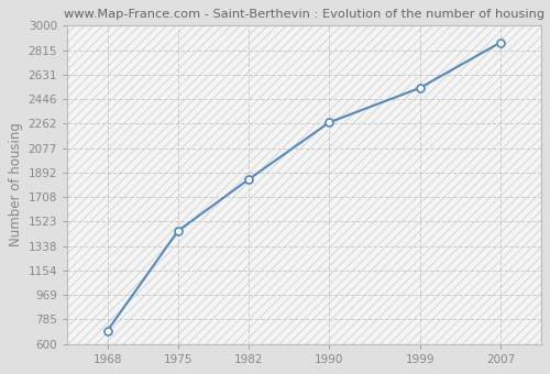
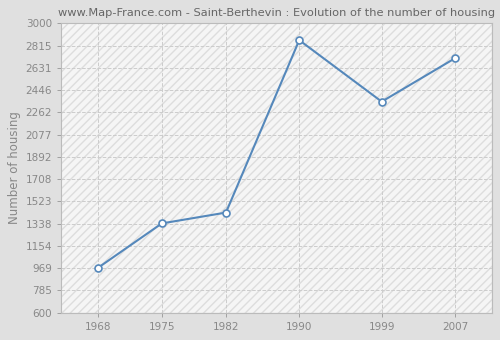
1968: 700 -> 970
1975: 1450 -> 1340
1982: 1840 -> 1430
1990: 2270 -> 2860
1999: 2530 -> 2350
2007: 2870 -> 2710
